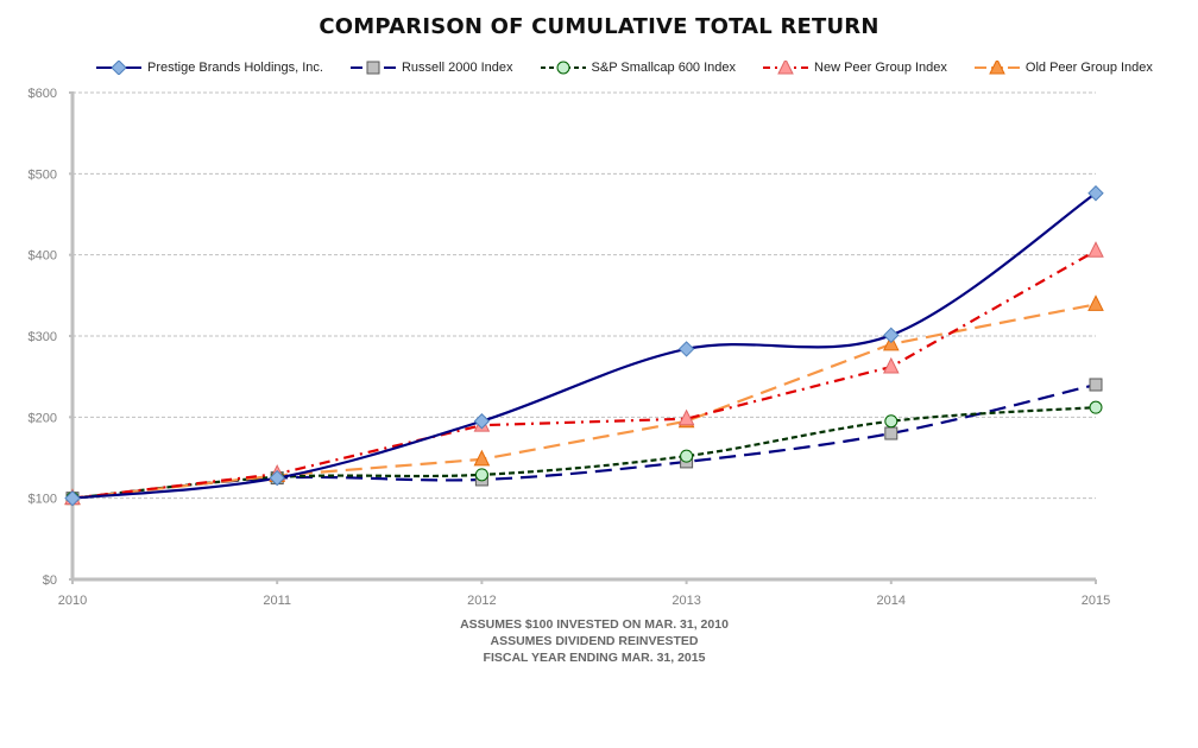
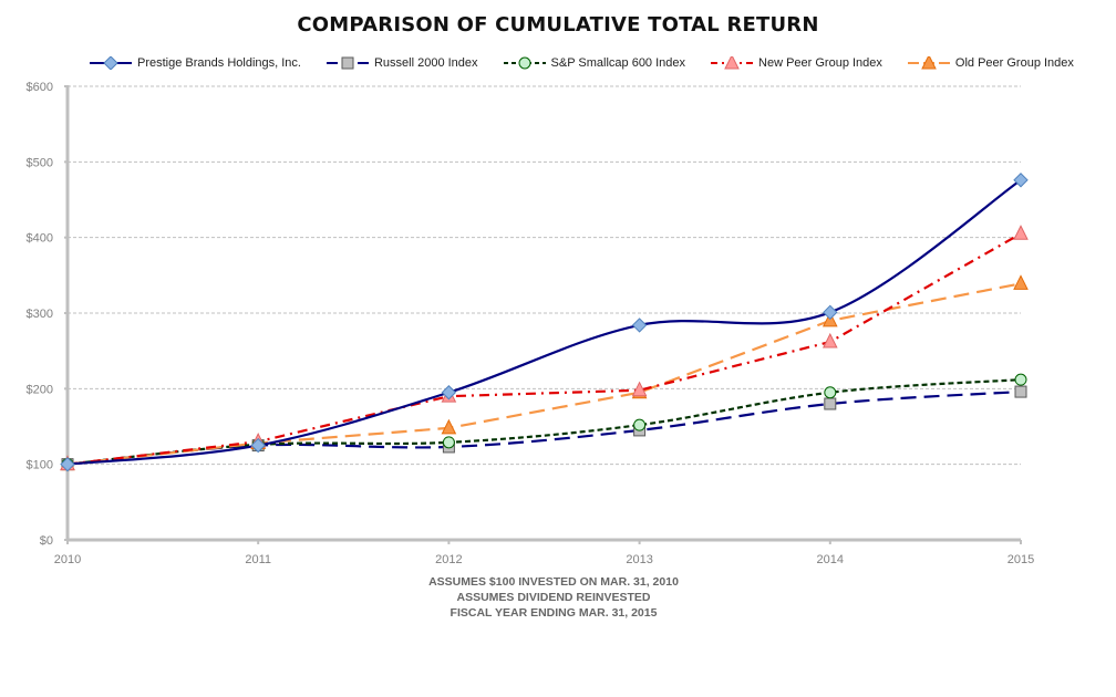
Russell 2000 Index/2015: $240 -> $200
